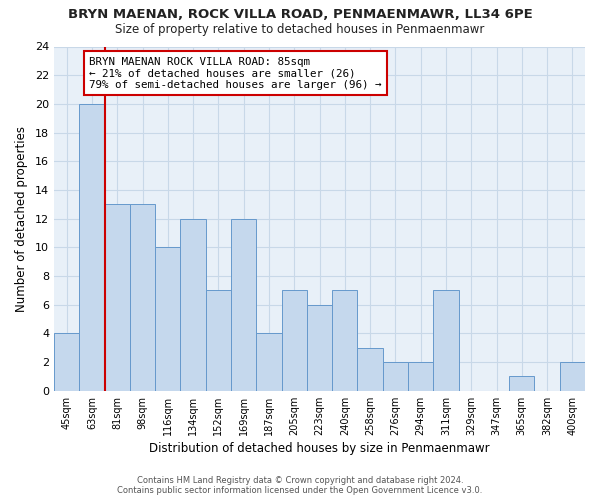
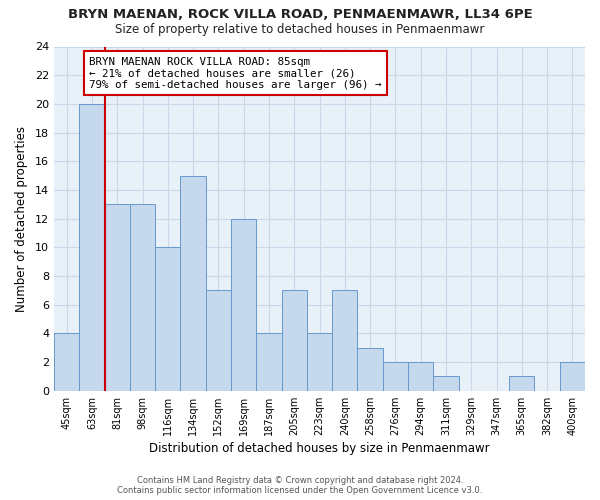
134sqm: 12 -> 15
223sqm: 6 -> 4
311sqm: 7 -> 1
